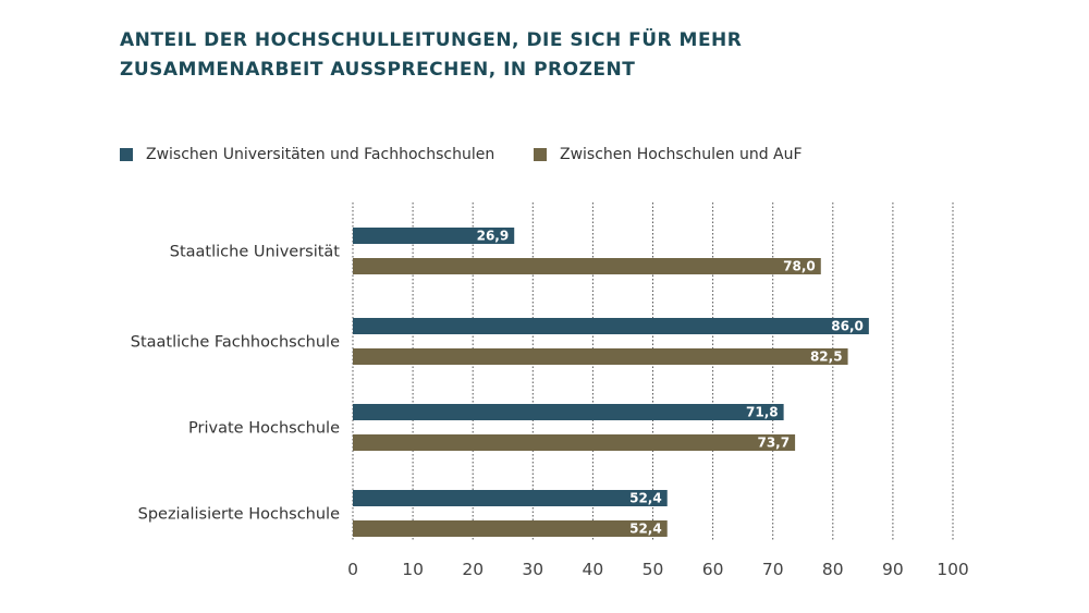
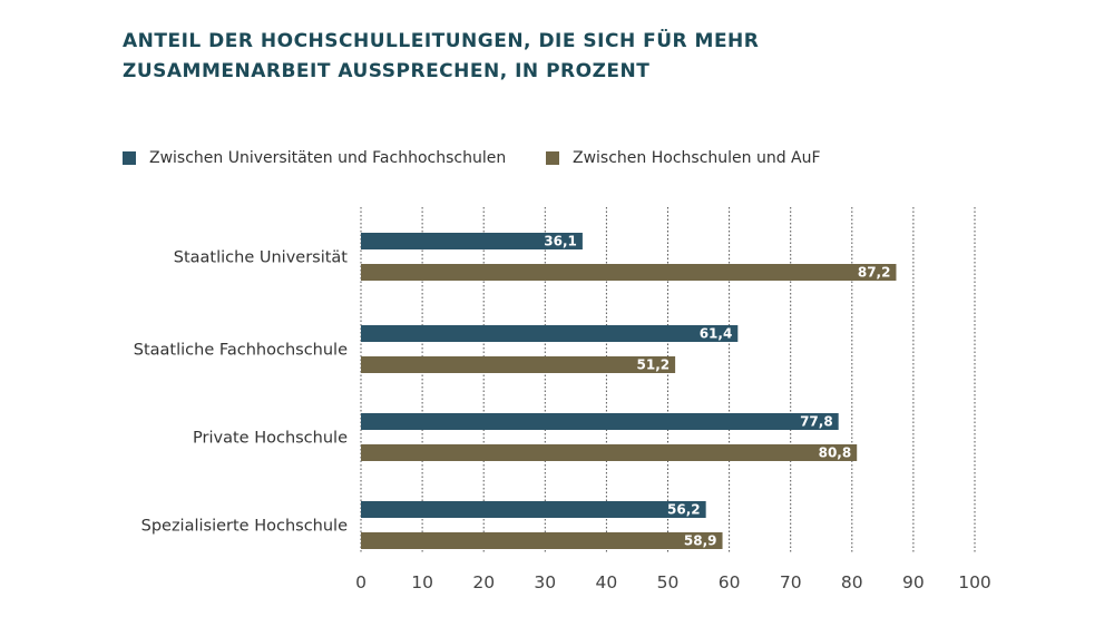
Zwischen Universitäten und Fachhochschulen/Staatliche Universität: 26,9 -> 36,1
Zwischen Hochschulen und AuF/Staatliche Universität: 78,0 -> 87,2
Zwischen Universitäten und Fachhochschulen/Staatliche Fachhochschule: 86,0 -> 61,4
Zwischen Hochschulen und AuF/Staatliche Fachhochschule: 82,5 -> 51,2
Zwischen Universitäten und Fachhochschulen/Private Hochschule: 71,8 -> 77,8
Zwischen Hochschulen und AuF/Private Hochschule: 73,7 -> 80,8
Zwischen Universitäten und Fachhochschulen/Spezialisierte Hochschule: 52,4 -> 56,2
Zwischen Hochschulen und AuF/Spezialisierte Hochschule: 52,4 -> 58,9
